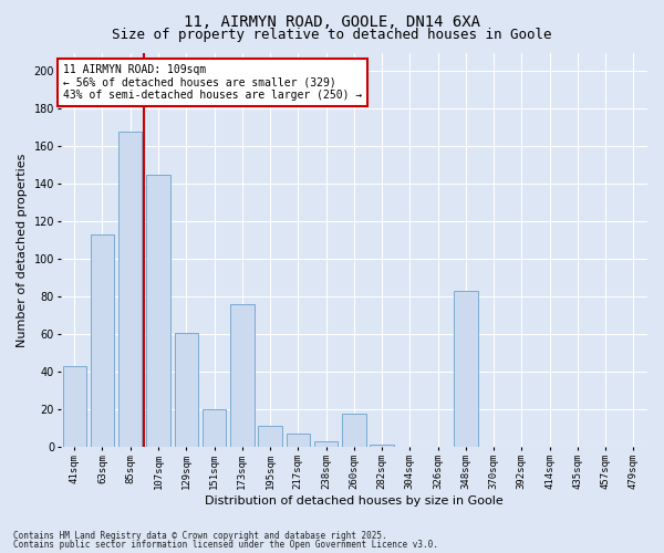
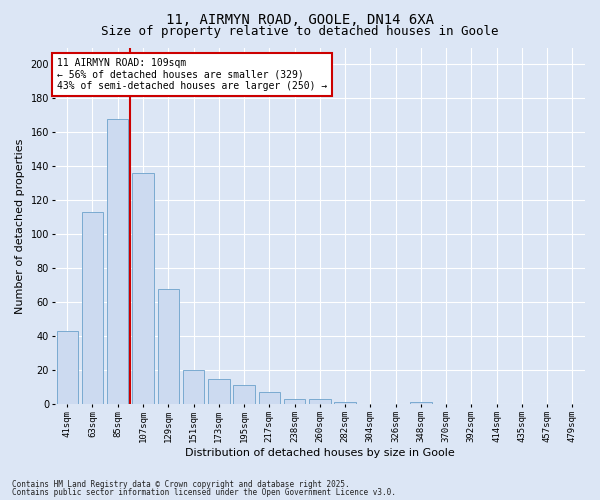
107sqm: 145 -> 136
129sqm: 61 -> 68
173sqm: 76 -> 15
260sqm: 18 -> 3
348sqm: 83 -> 1
